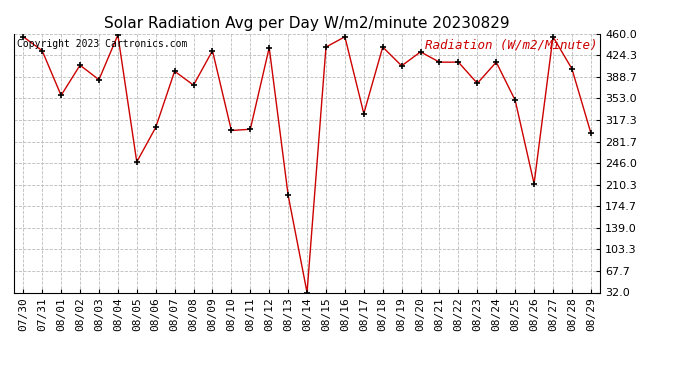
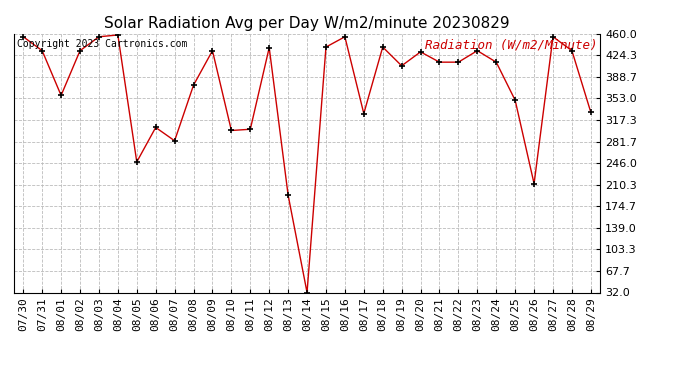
08/02: 408 -> 432
08/03: 384 -> 455
08/07: 398 -> 283
08/23: 378 -> 432
08/28: 402 -> 432
08/29: 296 -> 330
